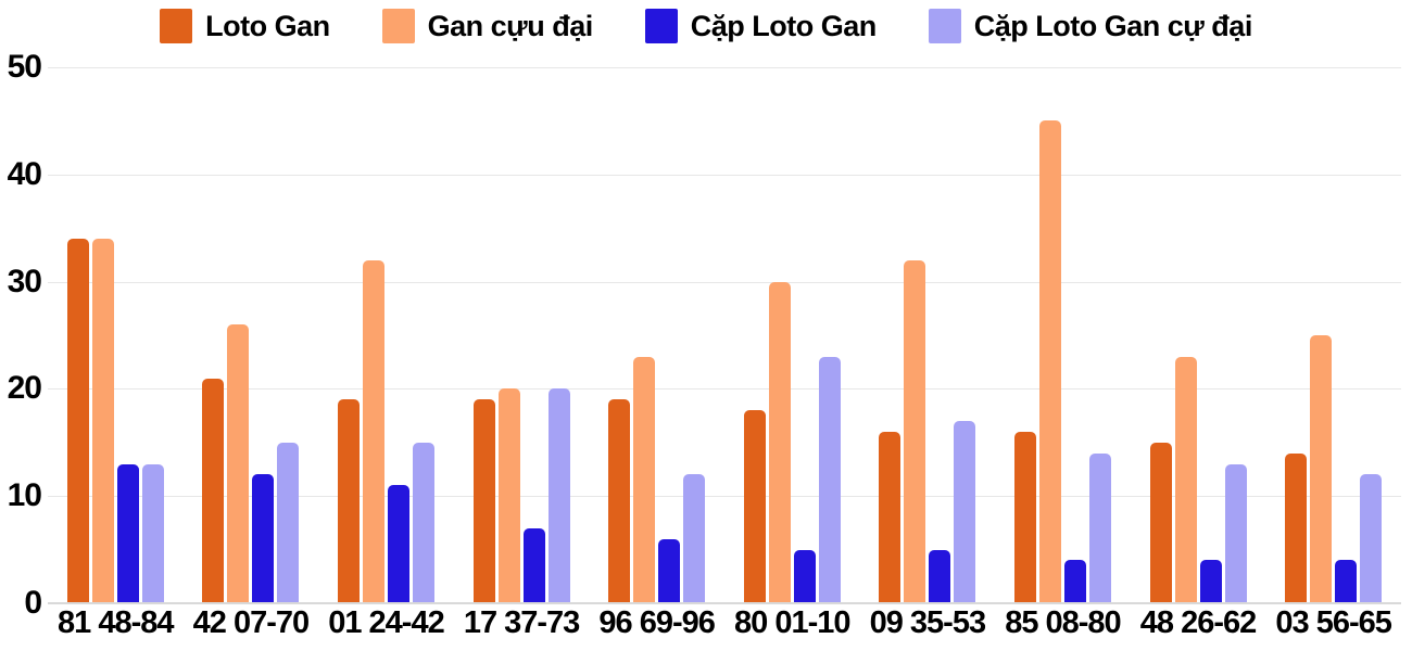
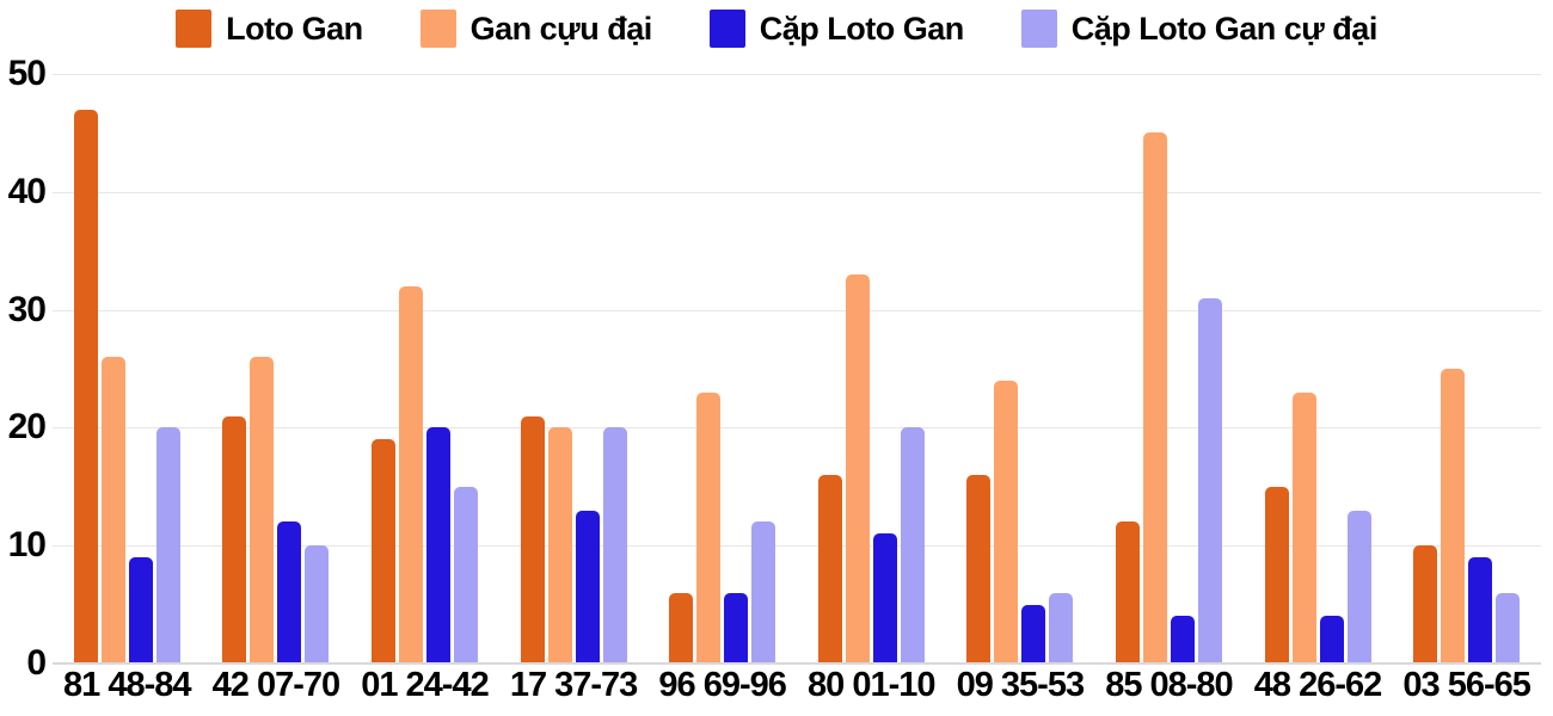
Loto Gan/81 48-84: 34 -> 47
Gan cựu đại/81 48-84: 34 -> 26
Cặp Loto Gan/81 48-84: 13 -> 9
Cặp Loto Gan cự đại/81 48-84: 13 -> 20
Cặp Loto Gan cự đại/42 07-70: 15 -> 10
Cặp Loto Gan/01 24-42: 11 -> 20
Loto Gan/17 37-73: 19 -> 21
Cặp Loto Gan/17 37-73: 7 -> 13
Loto Gan/96 69-96: 19 -> 6
Loto Gan/80 01-10: 18 -> 16
Gan cựu đại/80 01-10: 30 -> 33
Cặp Loto Gan/80 01-10: 5 -> 11
Cặp Loto Gan cự đại/80 01-10: 23 -> 20
Gan cựu đại/09 35-53: 32 -> 24
Cặp Loto Gan cự đại/09 35-53: 17 -> 6
Loto Gan/85 08-80: 16 -> 12
Cặp Loto Gan cự đại/85 08-80: 14 -> 31
Loto Gan/03 56-65: 14 -> 10
Cặp Loto Gan/03 56-65: 4 -> 9
Cặp Loto Gan cự đại/03 56-65: 12 -> 6
